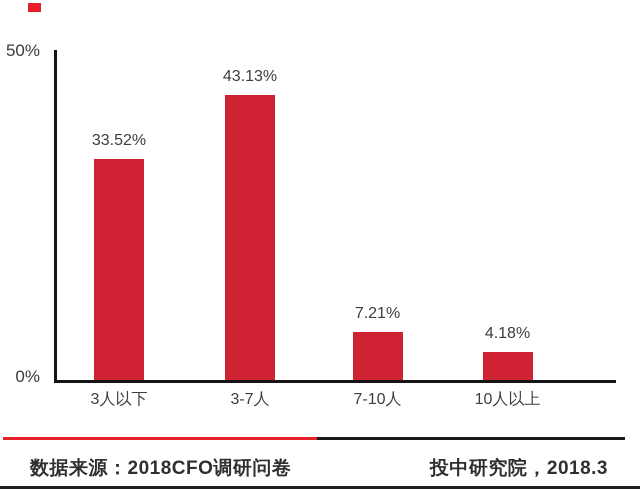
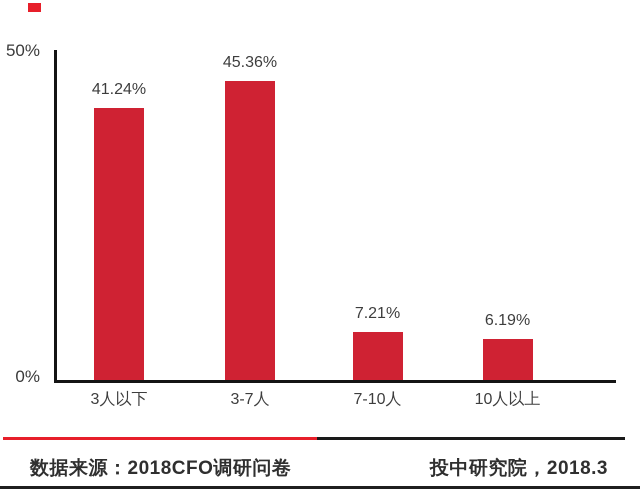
3人以下: 33.52% -> 41.24%
3-7人: 43.13% -> 45.36%
10人以上: 4.18% -> 6.19%
